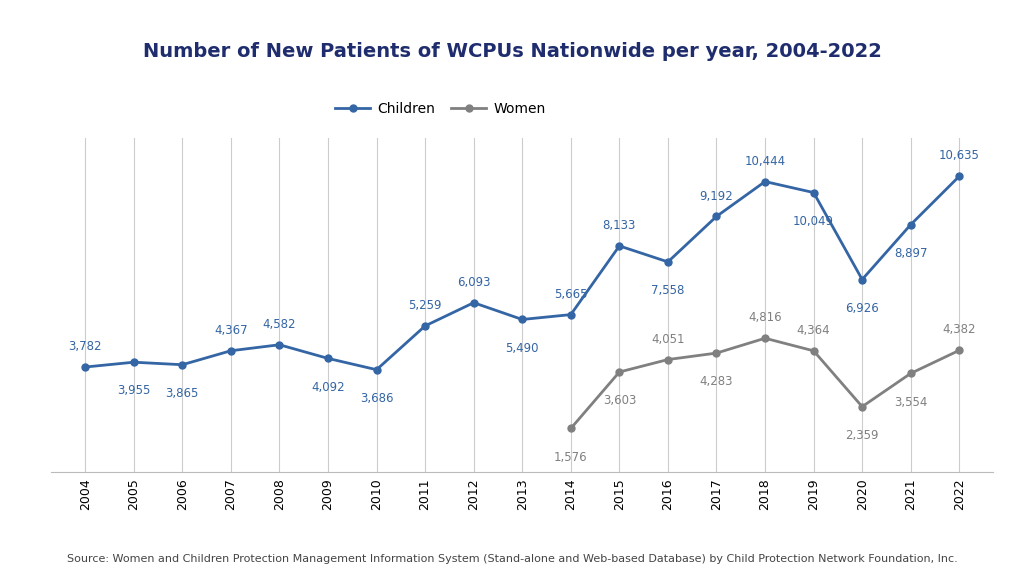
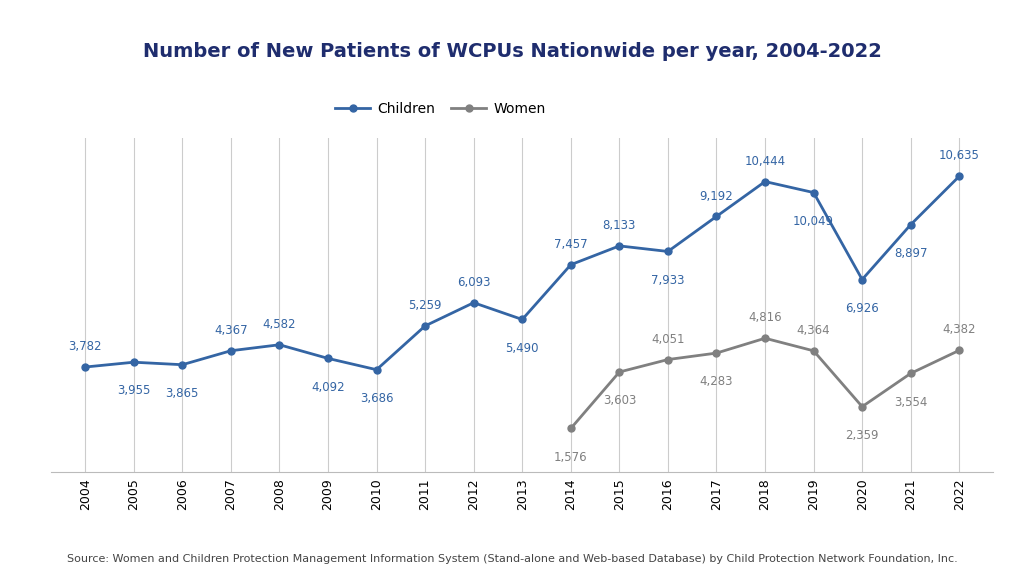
Children/2014: 5,665 -> 7,457
Children/2016: 7,558 -> 7,933
